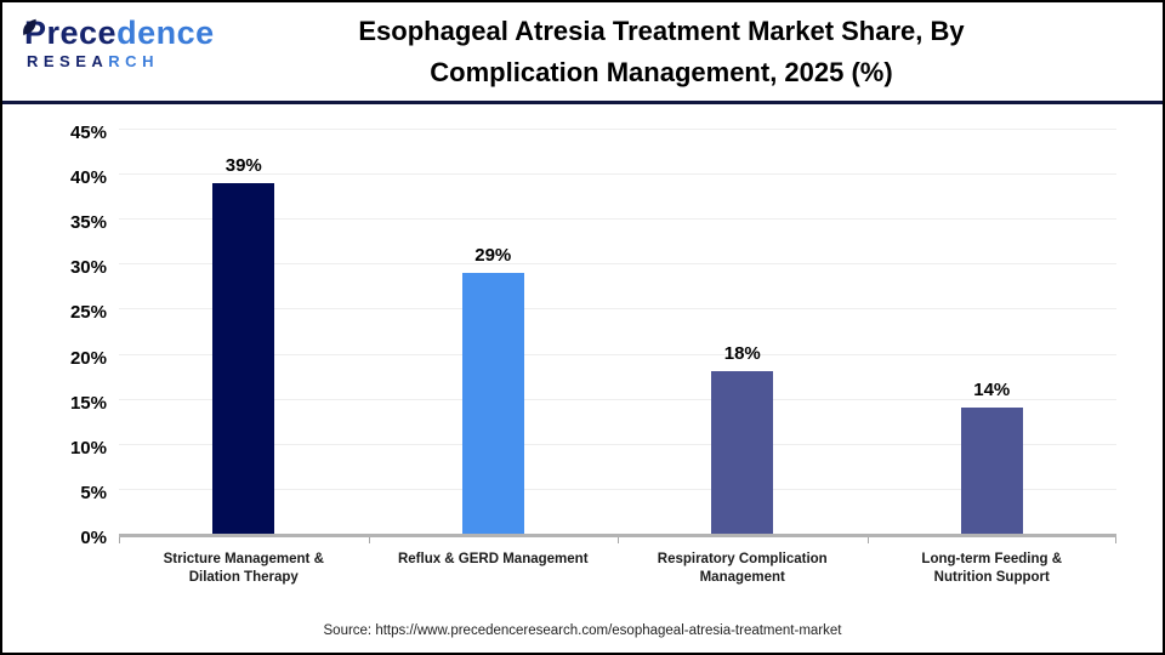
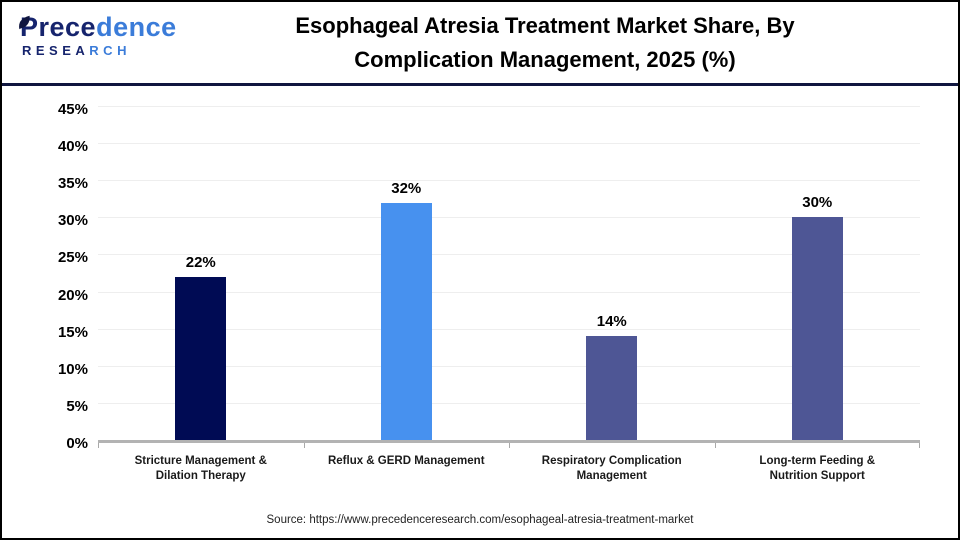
Stricture Management & Dilation Therapy: 39% -> 22%
Reflux & GERD Management: 29% -> 32%
Respiratory Complication Management: 18% -> 14%
Long-term Feeding & Nutrition Support: 14% -> 30%
